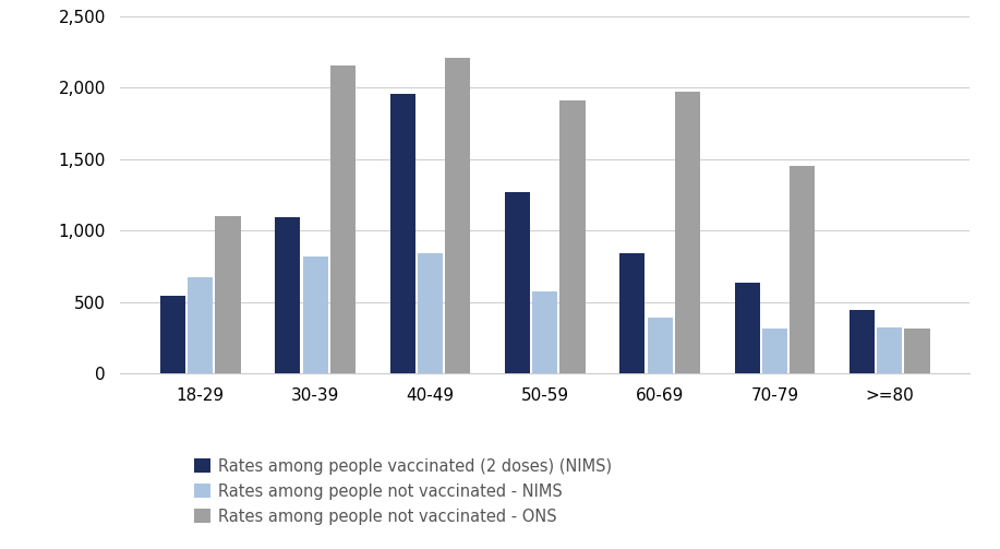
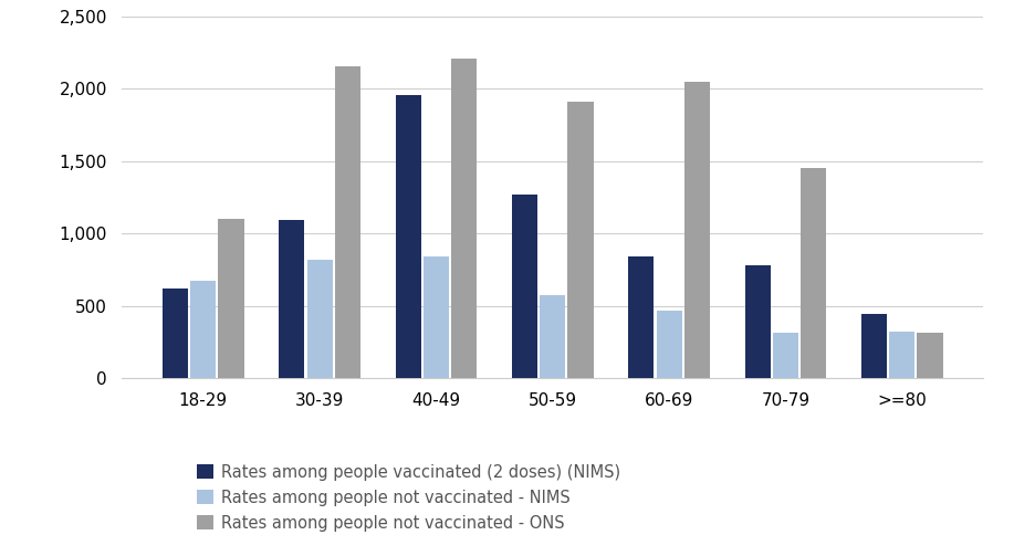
Rates among people vaccinated (2 doses) (NIMS)/18-29: 540 -> 620
Rates among people not vaccinated - NIMS/60-69: 390 -> 470
Rates among people not vaccinated - ONS/60-69: 1,970 -> 2,050
Rates among people vaccinated (2 doses) (NIMS)/70-79: 640 -> 780
